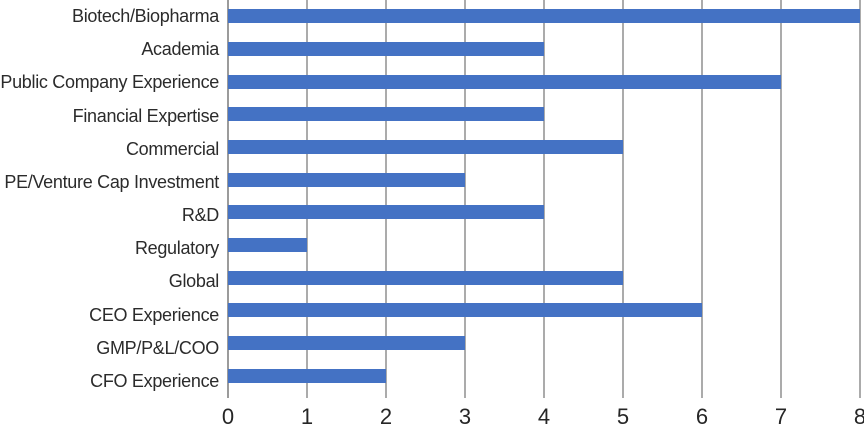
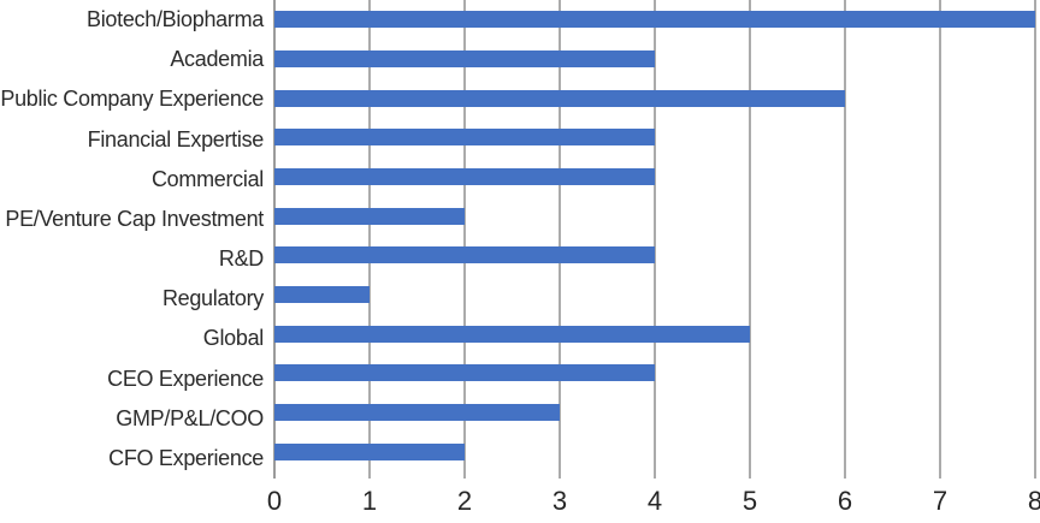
Public Company Experience: 7 -> 6
Commercial: 5 -> 4
PE/Venture Cap Investment: 3 -> 2
CEO Experience: 6 -> 4
